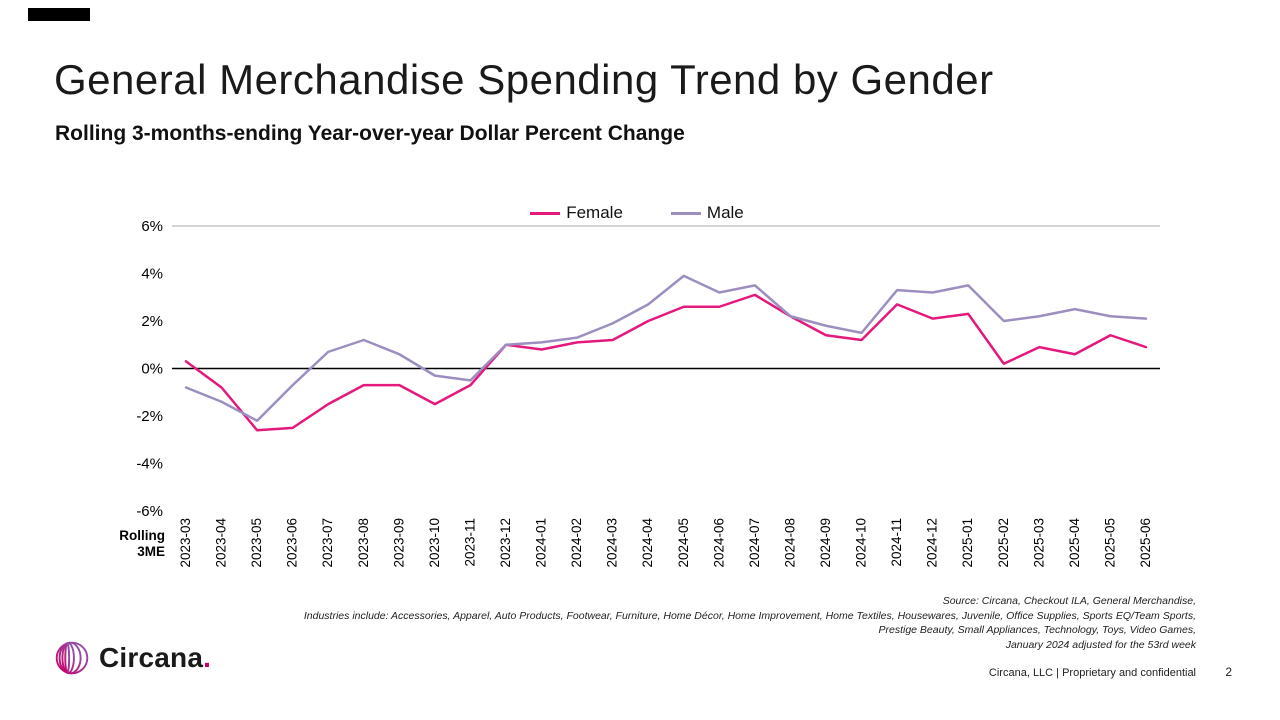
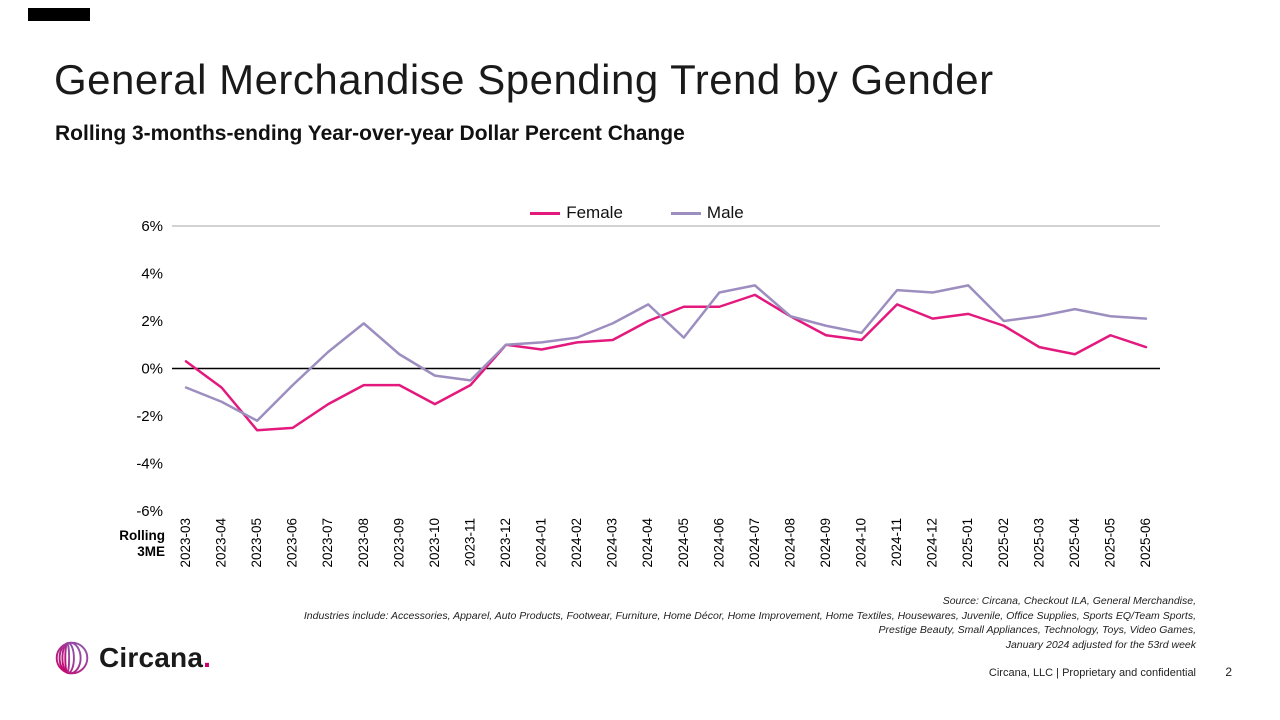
Male/2023-08: 1.2% -> 1.9%
Male/2024-05: 3.9% -> 1.3%
Female/2025-02: 0.2% -> 1.8%
